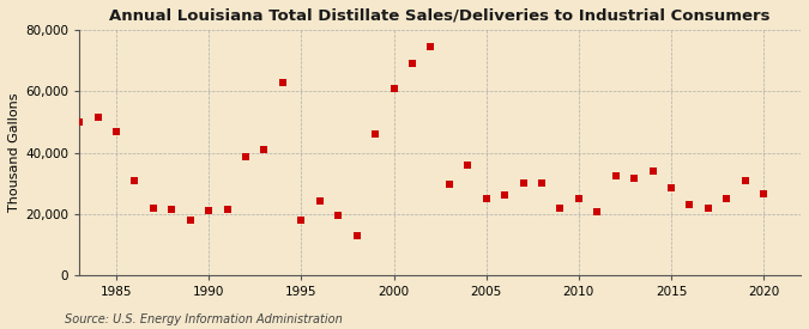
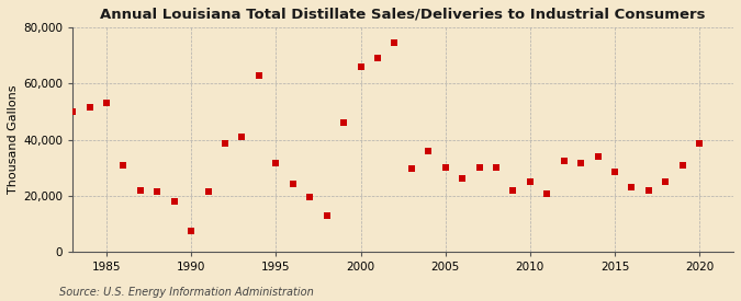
1985: 47,000 -> 53,000
1990: 21,000 -> 7,500
1995: 18,000 -> 31,500
2000: 61,000 -> 66,000
2005: 25,000 -> 30,000
2020: 26,500 -> 38,500
